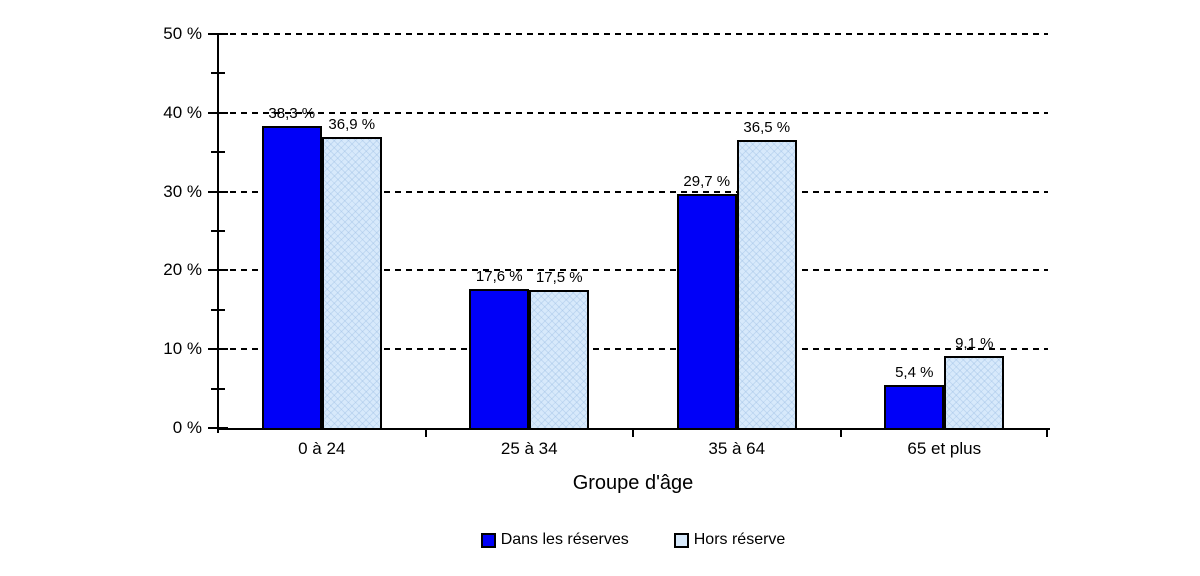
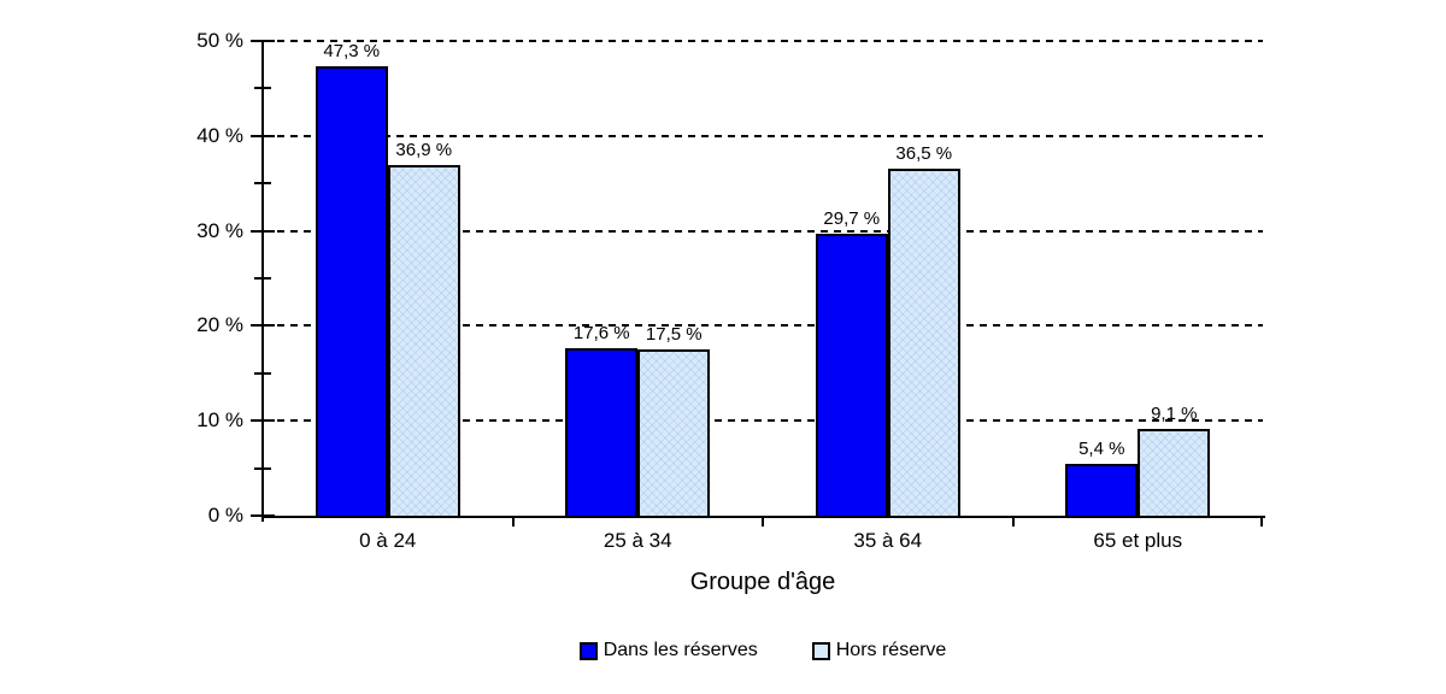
Dans les réserves/0 à 24: 38,3 -> 47,3
